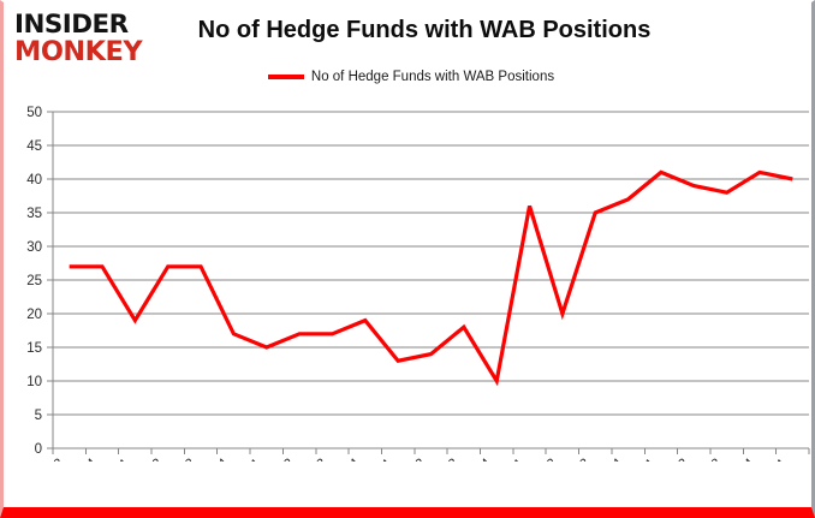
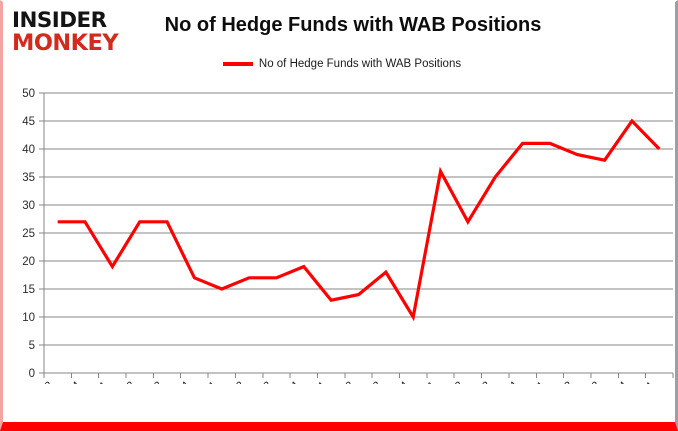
19Q2: 20 -> 27
19Q4: 37 -> 41
20Q4: 41 -> 45
